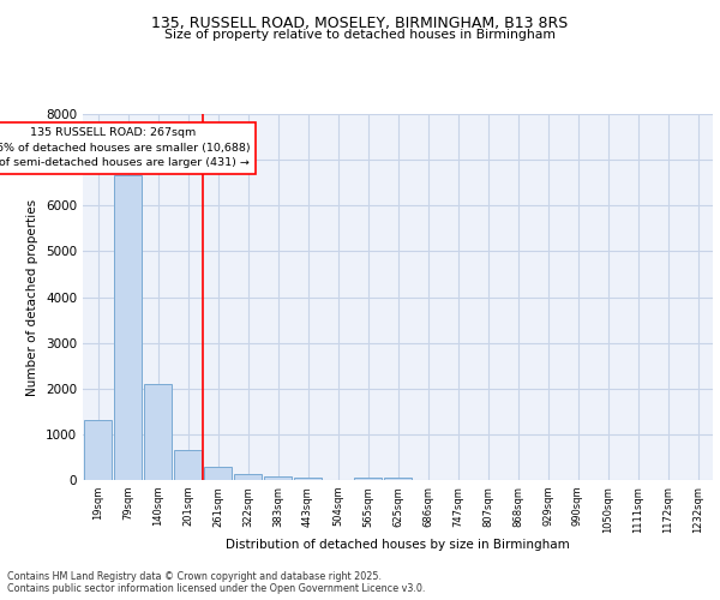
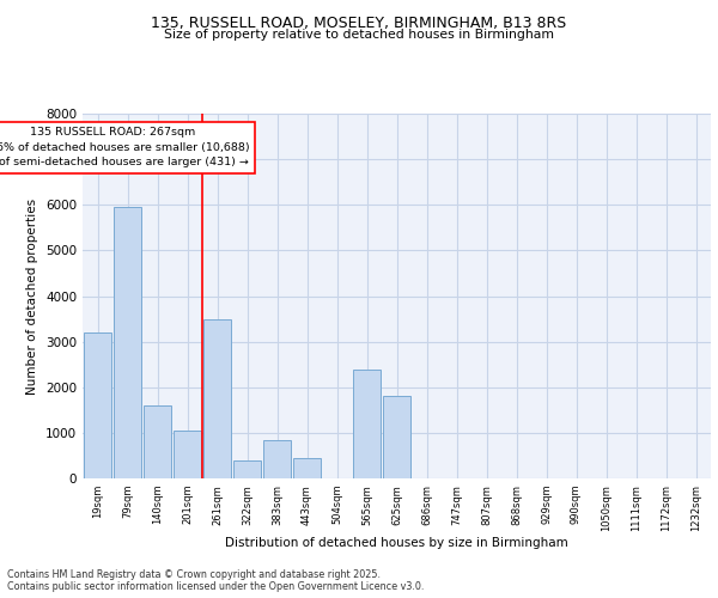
19sqm: 1300 -> 3200
79sqm: 6650 -> 5950
140sqm: 2100 -> 1600
201sqm: 650 -> 1050
261sqm: 300 -> 3500
322sqm: 130 -> 400
383sqm: 90 -> 850
443sqm: 60 -> 450
565sqm: 60 -> 2400
625sqm: 60 -> 1800
